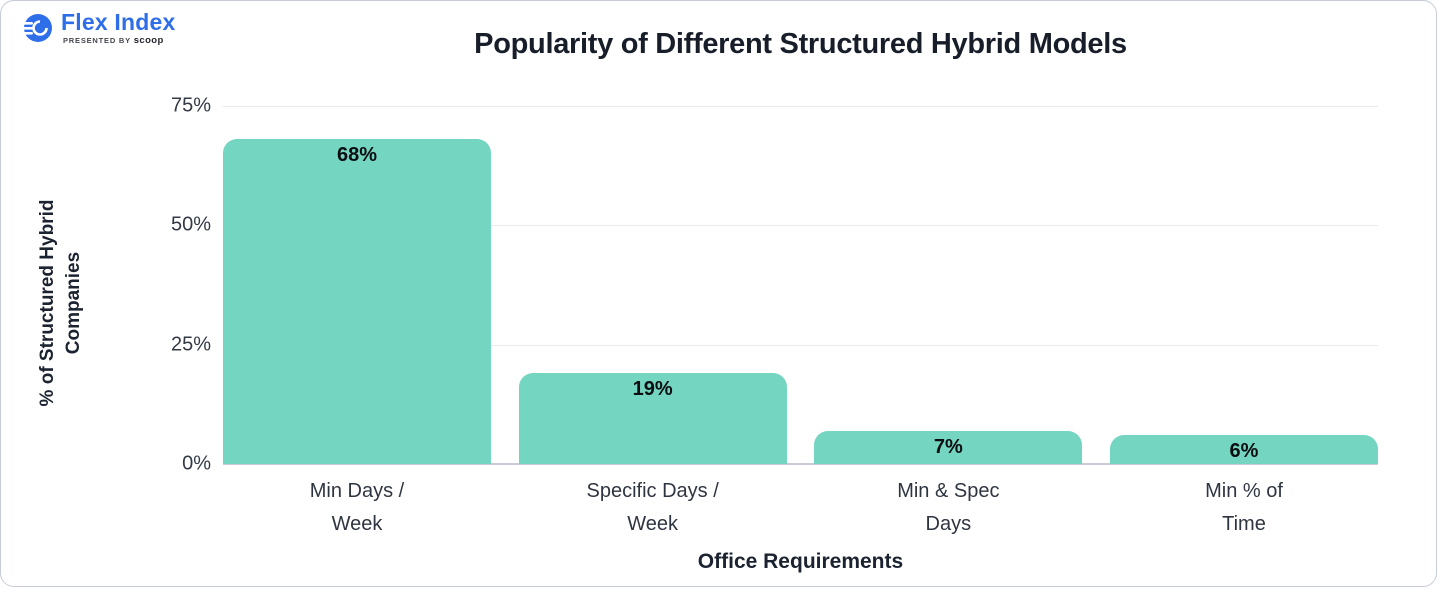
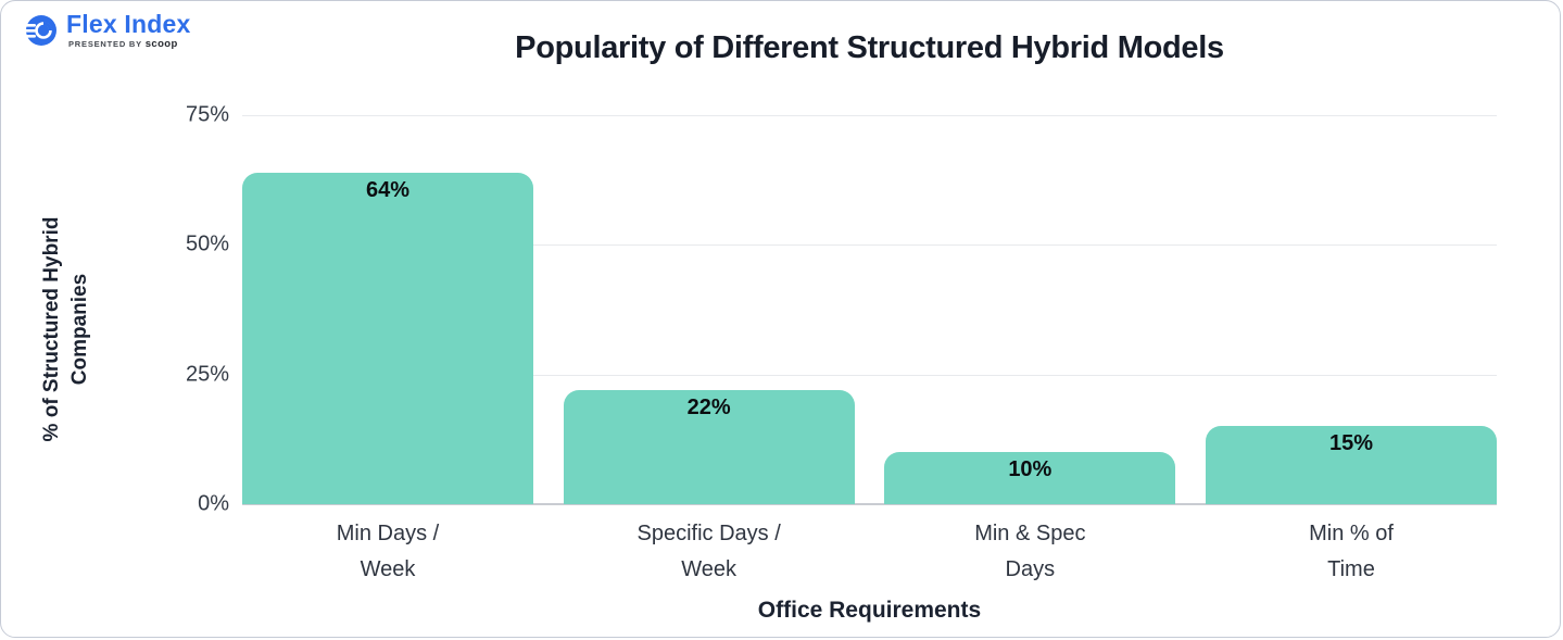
Min Days / Week: 68% -> 64%
Specific Days / Week: 19% -> 22%
Min & Spec Days: 7% -> 10%
Min % of Time: 6% -> 15%
